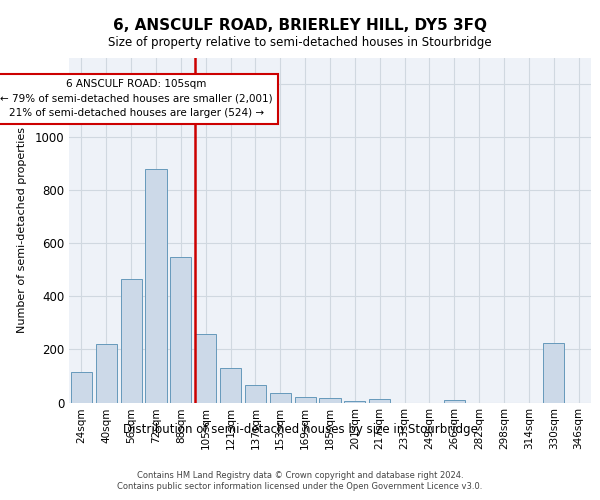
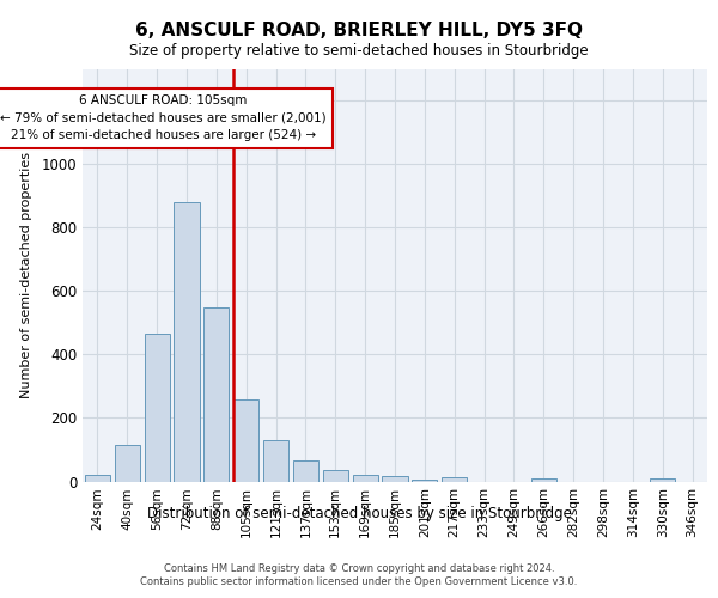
24sqm: 115 -> 20
40sqm: 220 -> 115
330sqm: 225 -> 10
